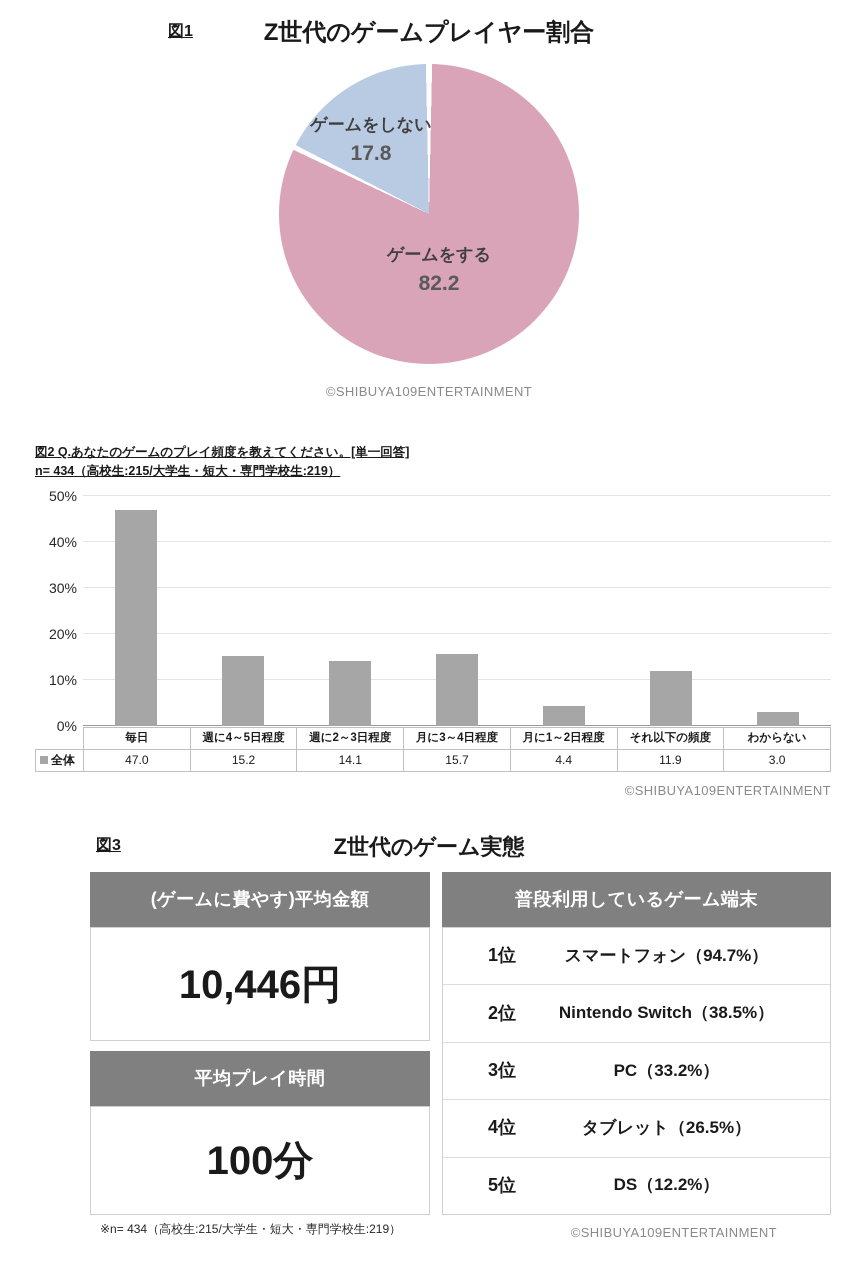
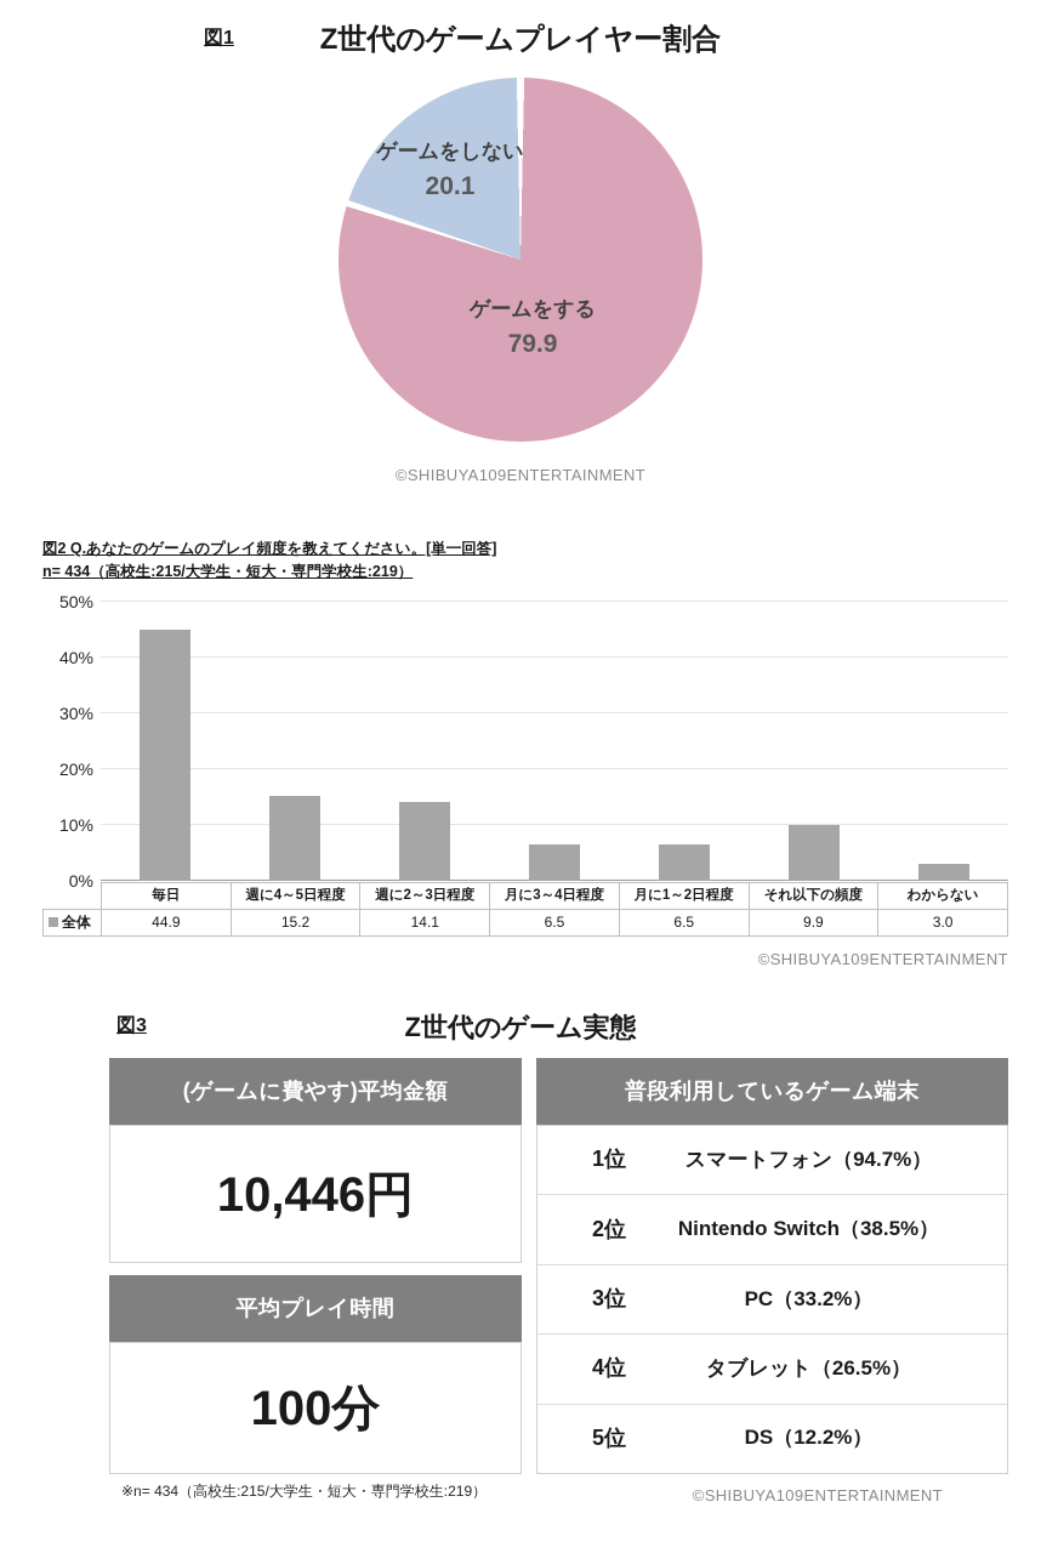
Z世代のゲームプレイヤー割合/ゲームをする: 82.2 -> 79.9
Z世代のゲームプレイヤー割合/ゲームをしない: 17.8 -> 20.1
図2 Q.あなたのゲームのプレイ頻度を教えてください。[単一回答]/毎日: 47.0 -> 44.9
図2 Q.あなたのゲームのプレイ頻度を教えてください。[単一回答]/月に3～4日程度: 15.7 -> 6.5
図2 Q.あなたのゲームのプレイ頻度を教えてください。[単一回答]/月に1～2日程度: 4.4 -> 6.5
図2 Q.あなたのゲームのプレイ頻度を教えてください。[単一回答]/それ以下の頻度: 11.9 -> 9.9
